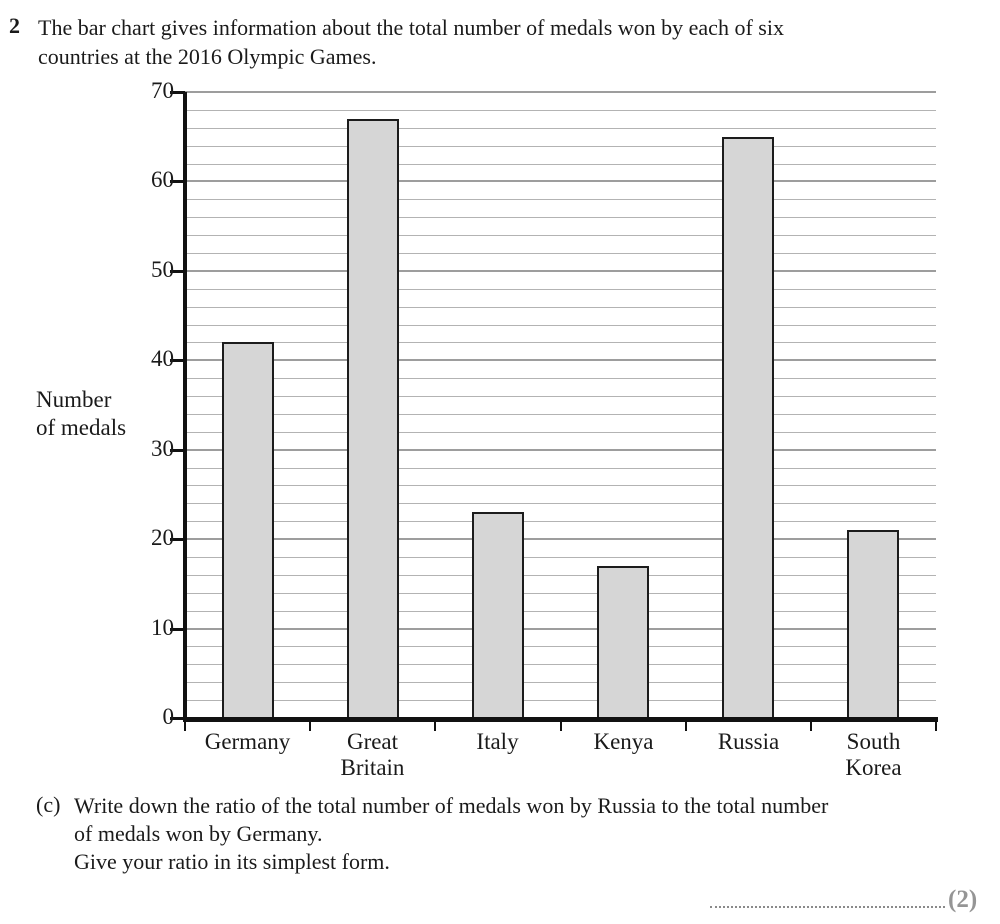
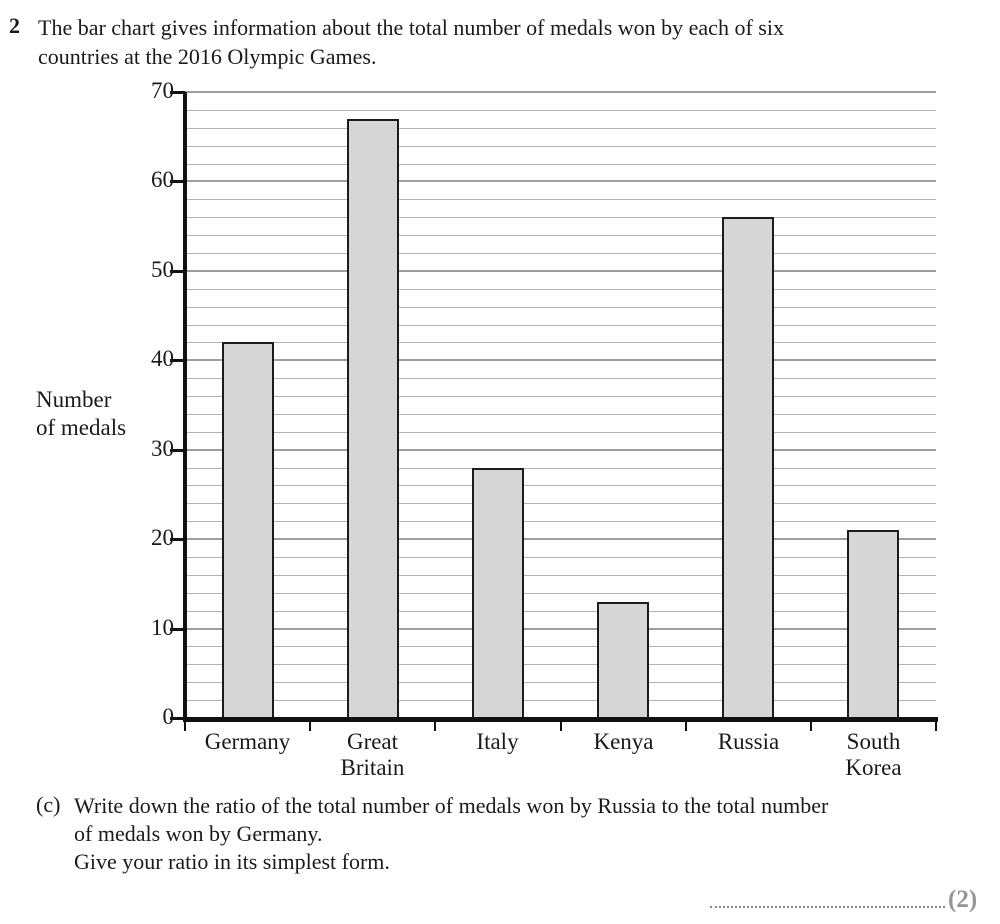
Italy: 23 -> 28
Kenya: 17 -> 13
Russia: 65 -> 56
